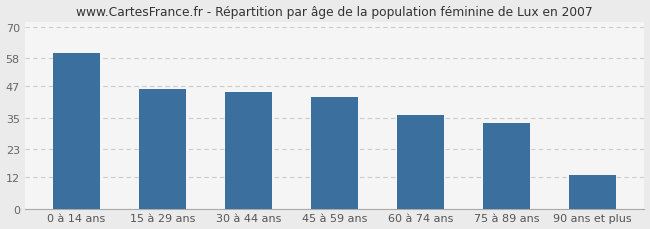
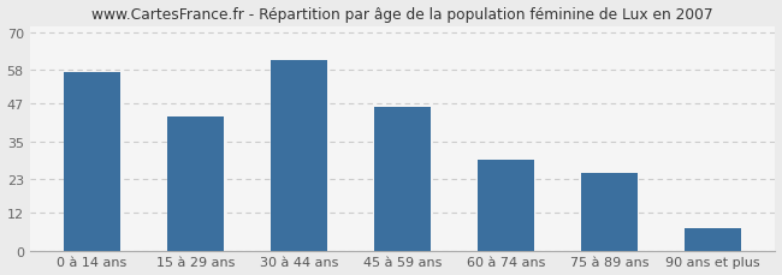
0 à 14 ans: 60 -> 57
15 à 29 ans: 46 -> 43
30 à 44 ans: 45 -> 61
45 à 59 ans: 43 -> 46
60 à 74 ans: 36 -> 29
75 à 89 ans: 33 -> 25
90 ans et plus: 13 -> 7
